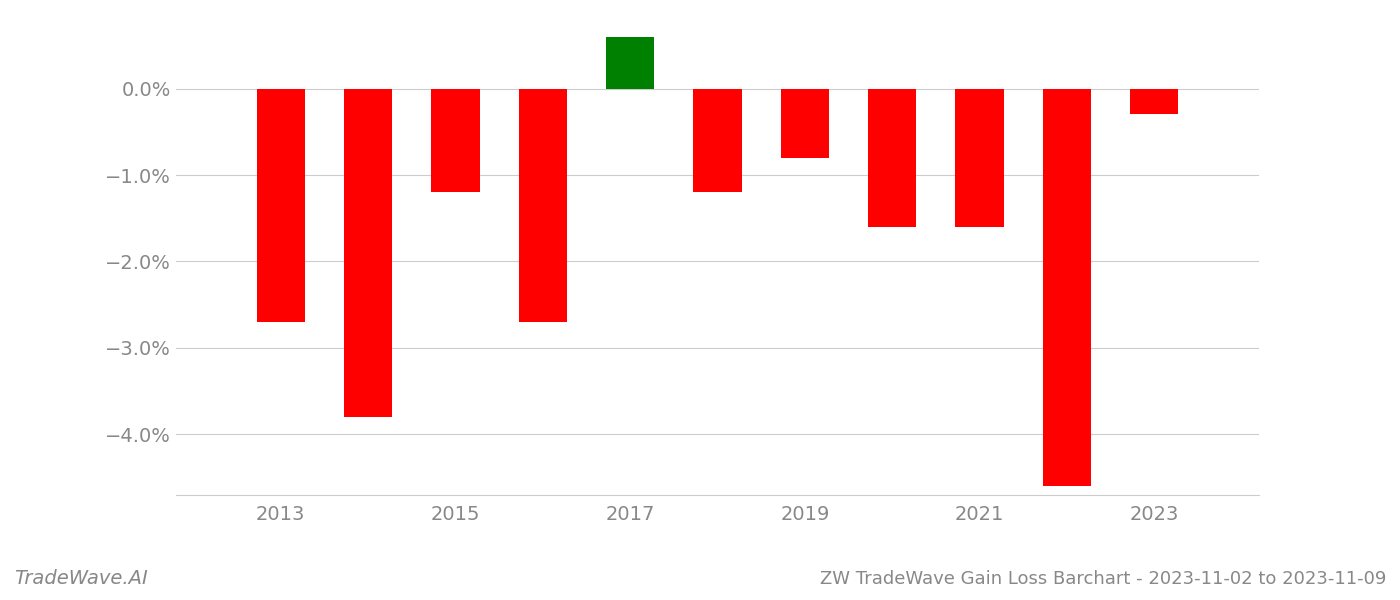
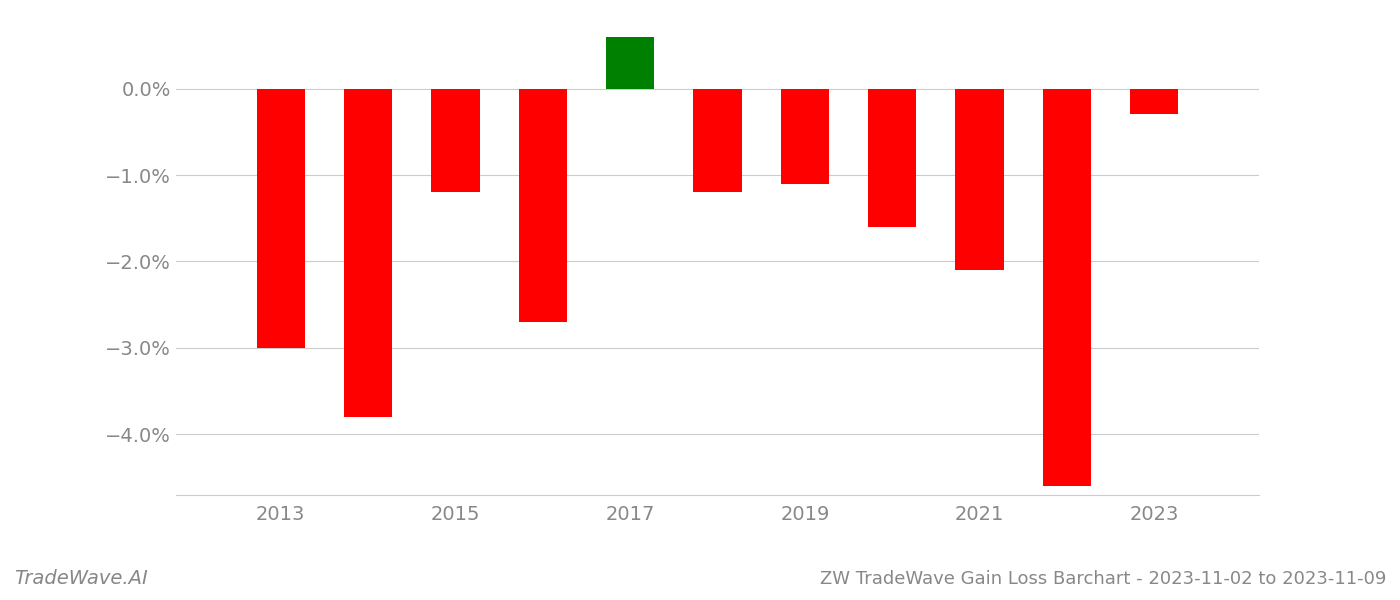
2013: -2.7% -> -3.0%
2019: -0.8% -> -1.1%
2021: -1.6% -> -2.1%
